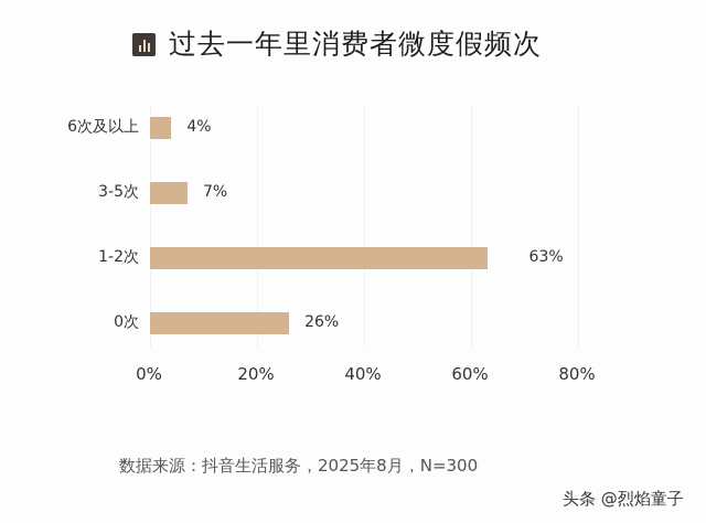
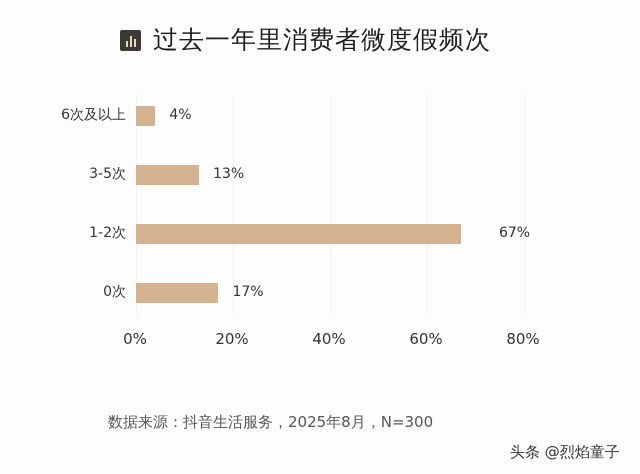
3-5次: 7% -> 13%
1-2次: 63% -> 67%
0次: 26% -> 17%
